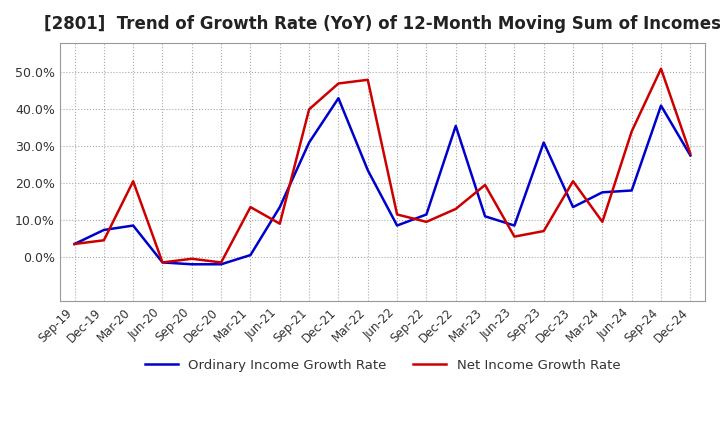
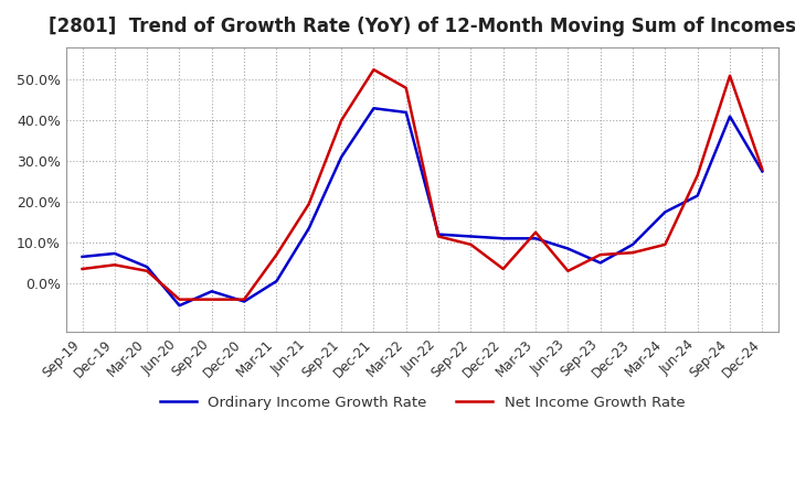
Ordinary Income Growth Rate/Sep-19: 3.5% -> 6.5%
Ordinary Income Growth Rate/Mar-20: 8.5% -> 4.0%
Net Income Growth Rate/Mar-20: 20.5% -> 3.0%
Ordinary Income Growth Rate/Jun-20: -1.5% -> -5.5%
Net Income Growth Rate/Jun-20: -1.5% -> -4.0%
Net Income Growth Rate/Sep-20: -0.5% -> -4.0%
Ordinary Income Growth Rate/Dec-20: -2.0% -> -4.5%
Net Income Growth Rate/Dec-20: -1.5% -> -4.0%
Net Income Growth Rate/Mar-21: 13.5% -> 7.0%
Net Income Growth Rate/Jun-21: 9.0% -> 19.5%
Net Income Growth Rate/Dec-21: 47.0% -> 52.5%
Ordinary Income Growth Rate/Mar-22: 23.5% -> 42.0%
Ordinary Income Growth Rate/Jun-22: 8.5% -> 12.0%
Ordinary Income Growth Rate/Dec-22: 35.5% -> 11.0%
Net Income Growth Rate/Dec-22: 13.0% -> 3.5%
Net Income Growth Rate/Mar-23: 19.5% -> 12.5%
Net Income Growth Rate/Jun-23: 5.5% -> 3.0%
Ordinary Income Growth Rate/Sep-23: 31.0% -> 5.0%
Ordinary Income Growth Rate/Dec-23: 13.5% -> 9.5%
Net Income Growth Rate/Dec-23: 20.5% -> 7.5%
Ordinary Income Growth Rate/Jun-24: 18.0% -> 21.5%
Net Income Growth Rate/Jun-24: 34.0% -> 26.5%
